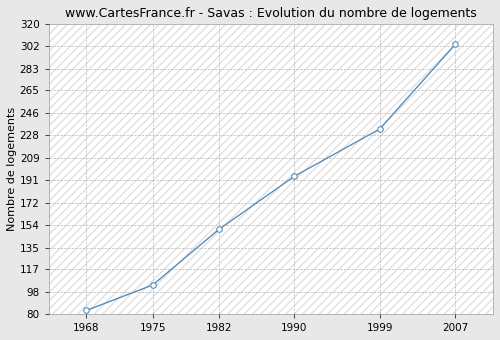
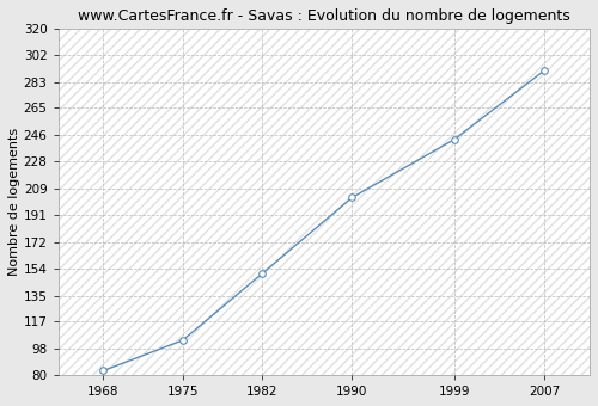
1990: 194 -> 203
1999: 233 -> 243
2007: 303 -> 291
